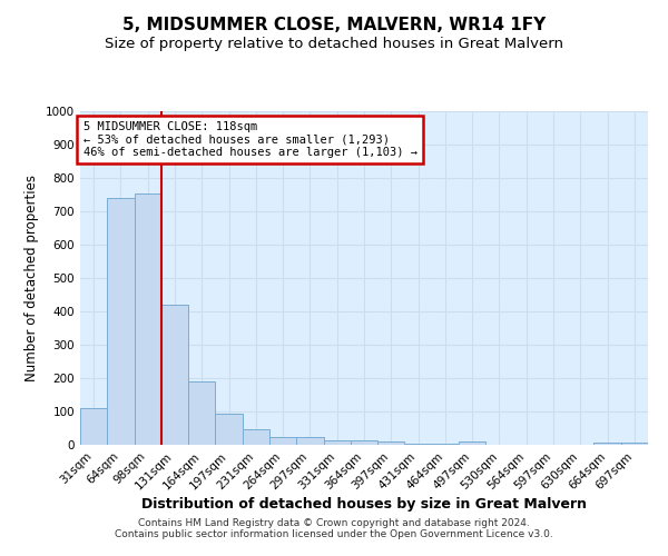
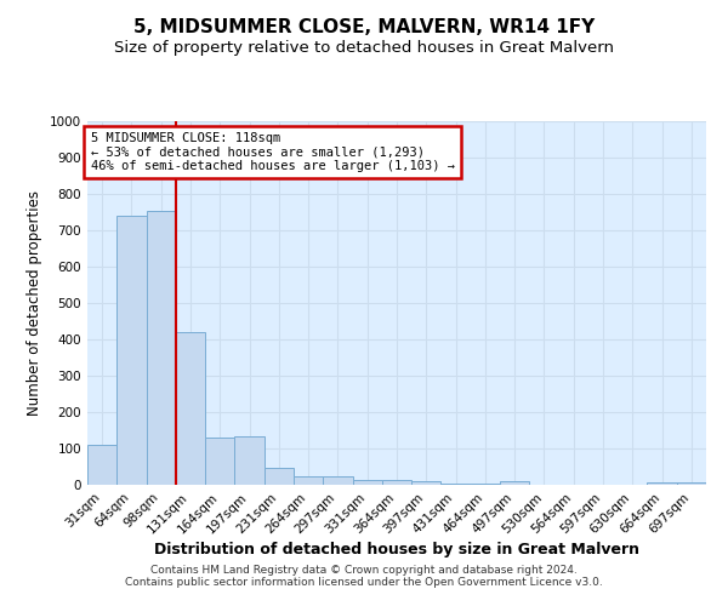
164sqm: 190 -> 130
197sqm: 95 -> 135
